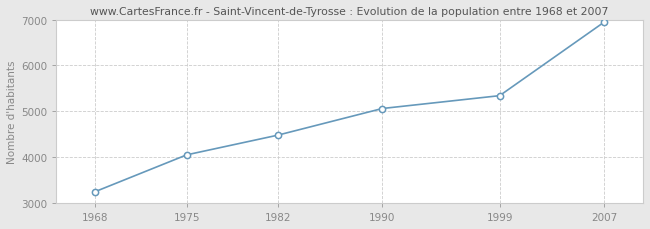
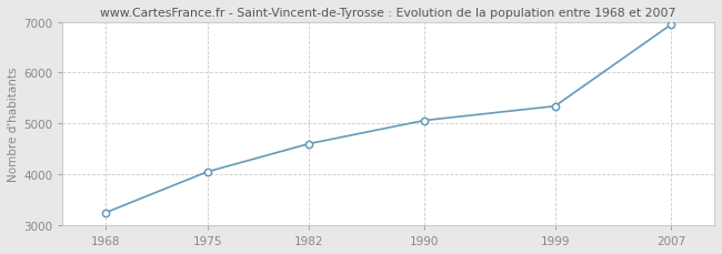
1982: 4480 -> 4600
